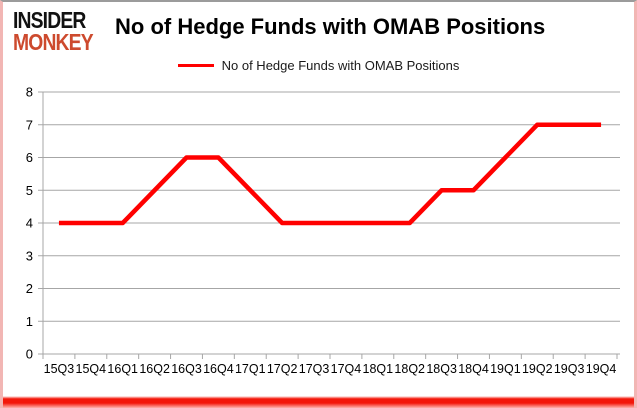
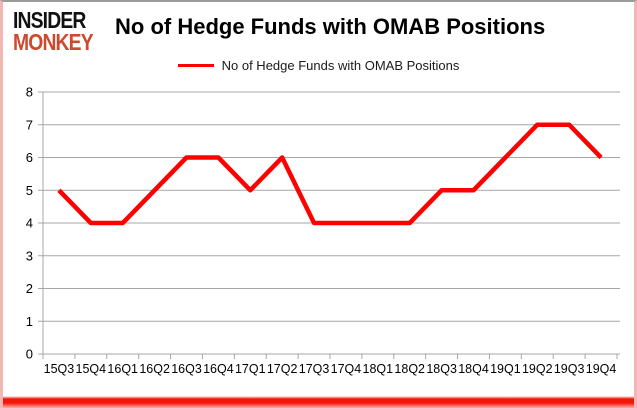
15Q3: 4 -> 5
17Q2: 4 -> 6
19Q4: 7 -> 6
